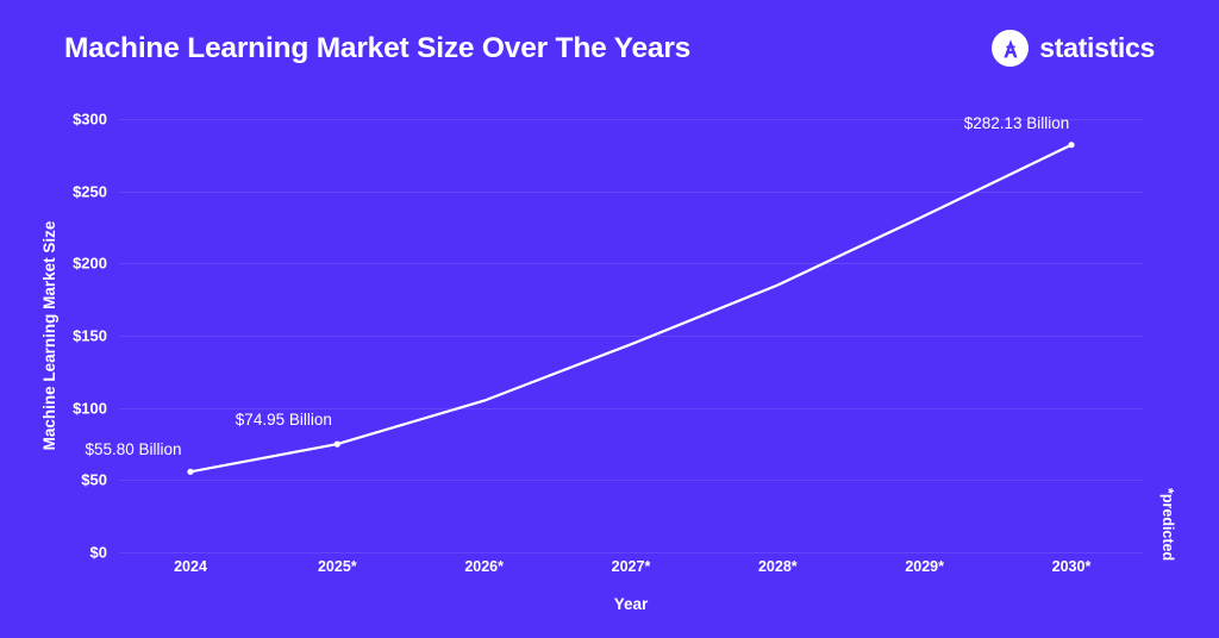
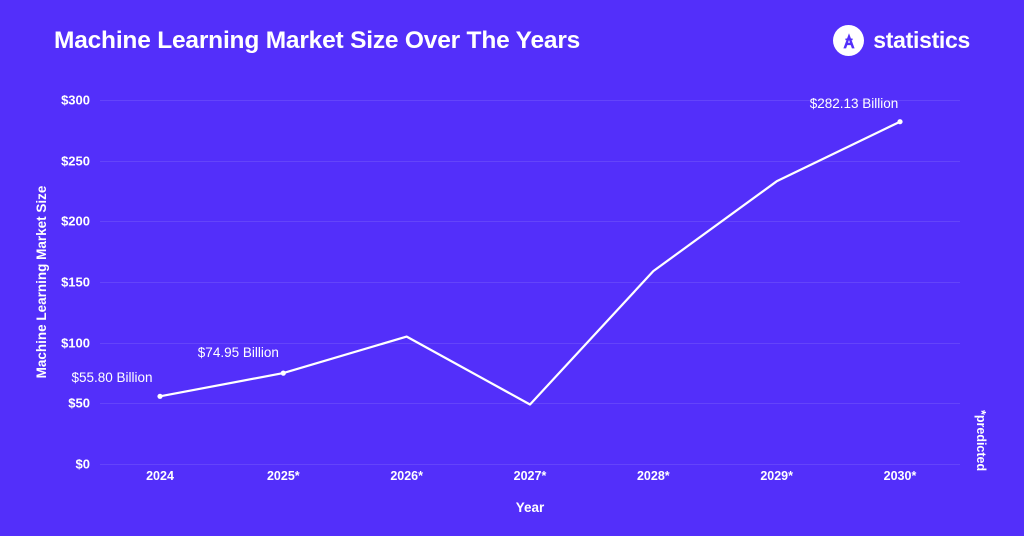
2027*: $144 -> $49
2028*: $185 -> $159
